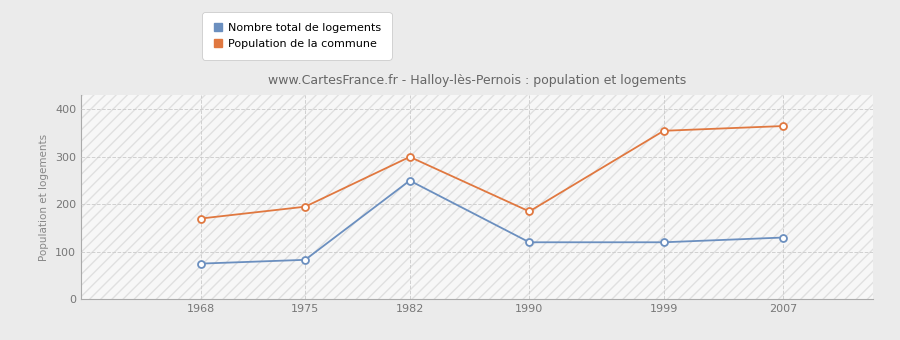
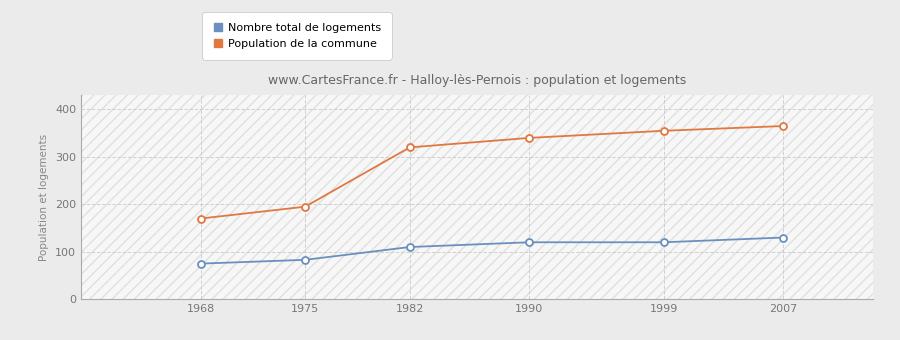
Nombre total de logements/1982: 250 -> 110
Population de la commune/1982: 300 -> 320
Population de la commune/1990: 185 -> 340
